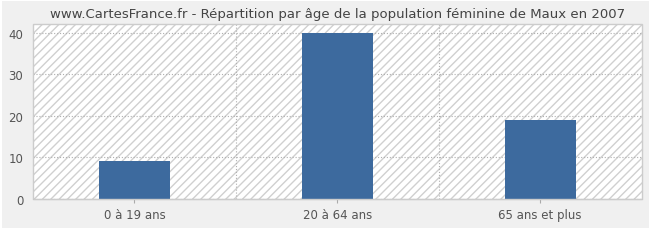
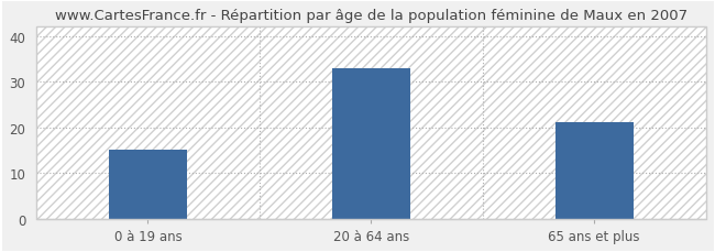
0 à 19 ans: 9 -> 15
20 à 64 ans: 40 -> 33
65 ans et plus: 19 -> 21
